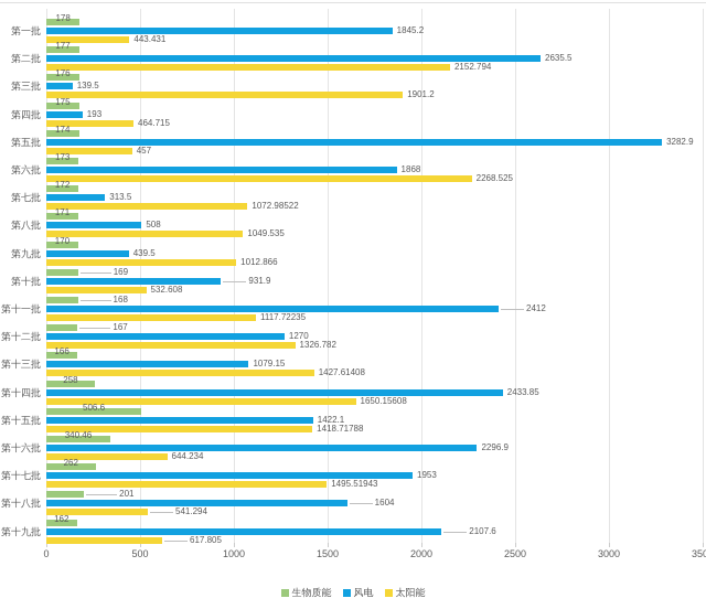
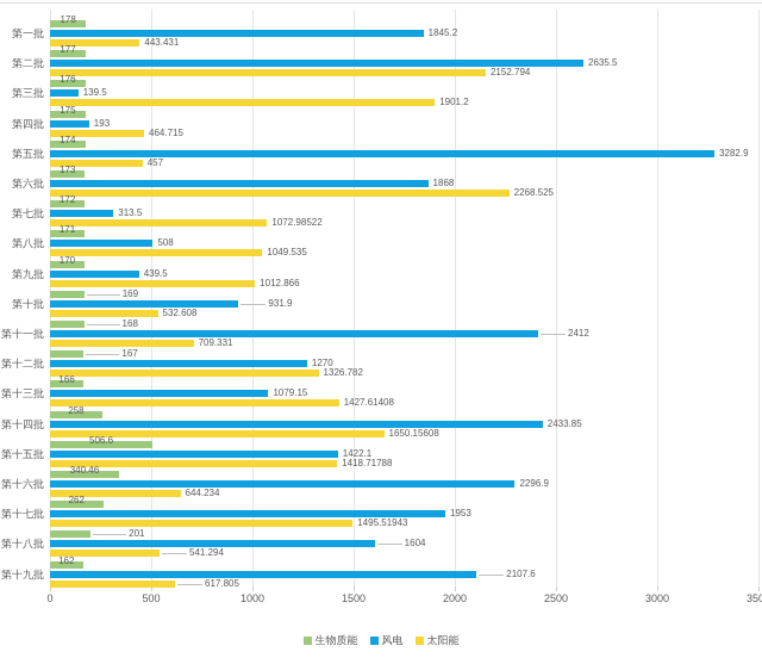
太阳能/第十一批: 1117.72235 -> 709.331
